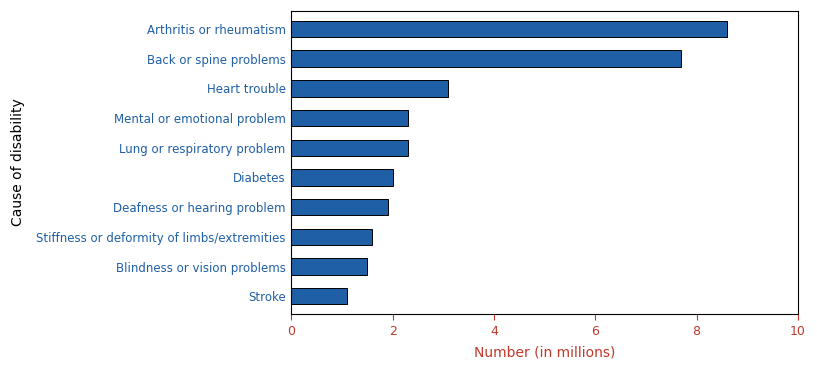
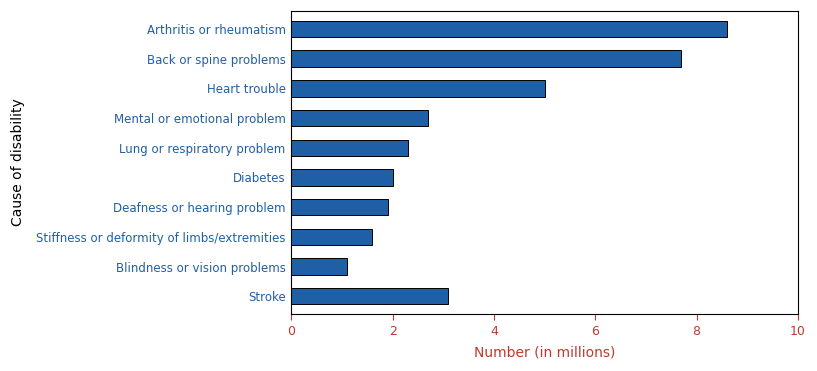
Heart trouble: 3.1 -> 5.0
Mental or emotional problem: 2.3 -> 2.7
Blindness or vision problems: 1.5 -> 1.1
Stroke: 1.1 -> 3.1
